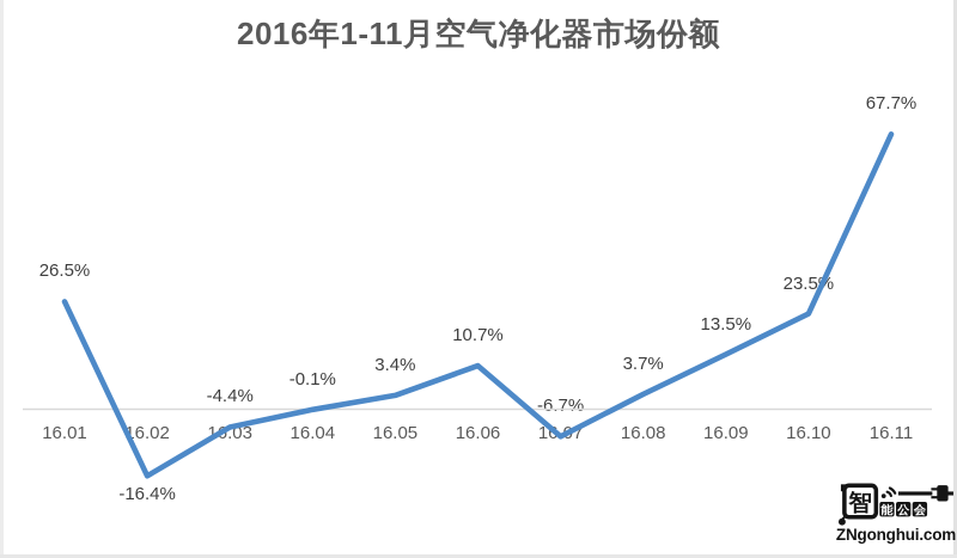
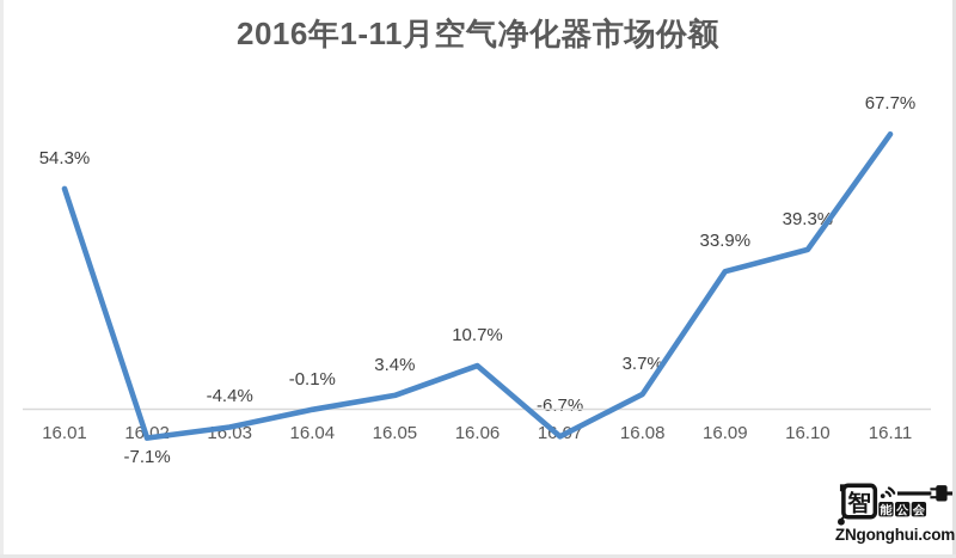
16.01: 26.5% -> 54.3%
16.02: -16.4% -> -7.1%
16.09: 13.5% -> 33.9%
16.10: 23.5% -> 39.3%
